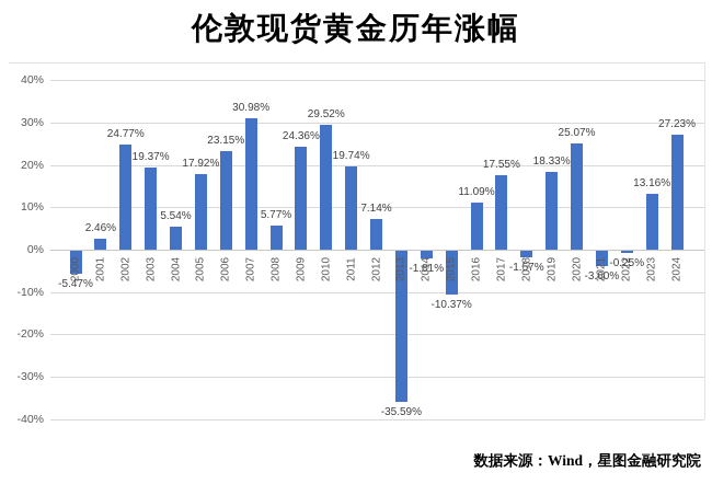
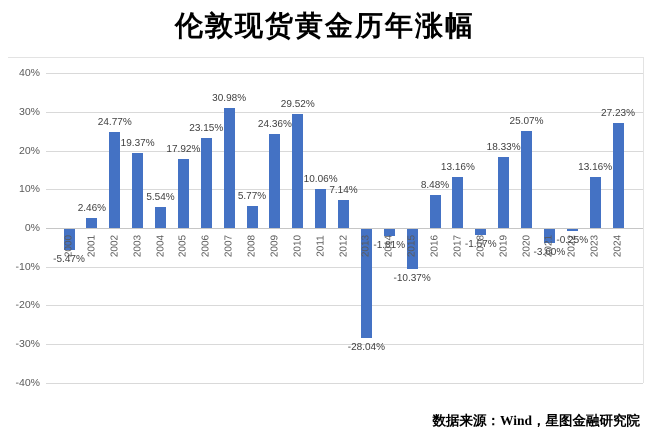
2011: 19.74% -> 10.06%
2013: -35.59% -> -28.04%
2016: 11.09% -> 8.48%
2017: 17.55% -> 13.16%
